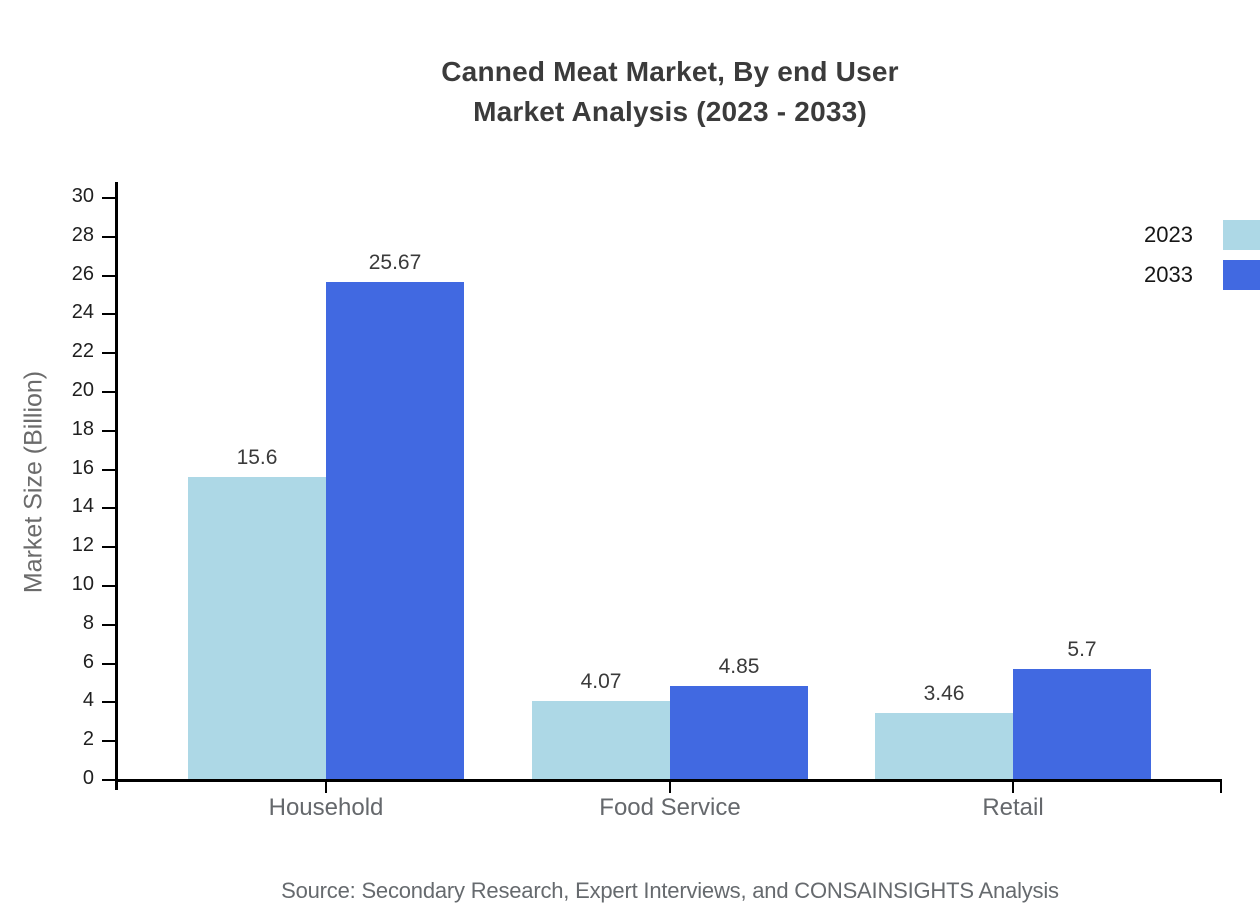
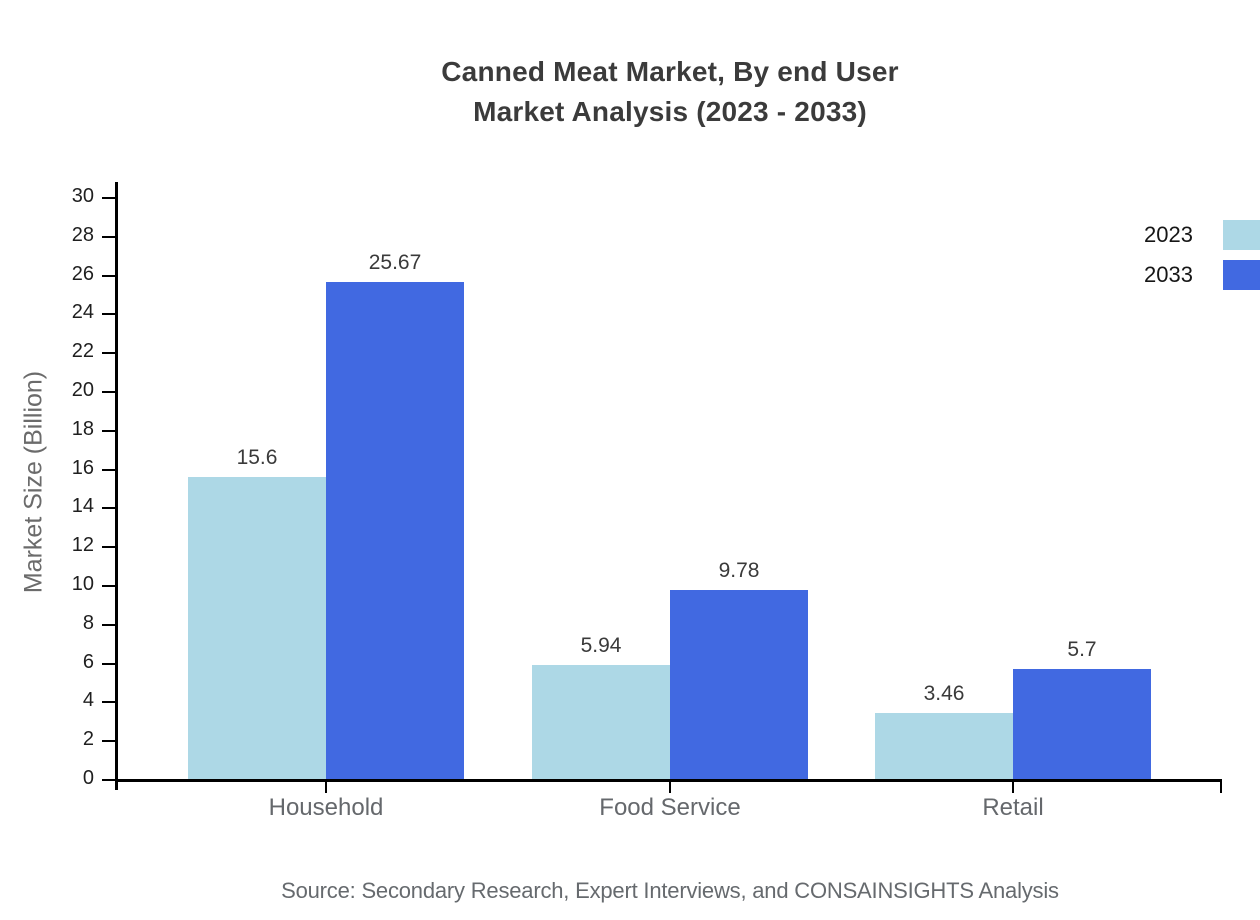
2023/Food Service: 4.07 -> 5.94
2033/Food Service: 4.85 -> 9.78
